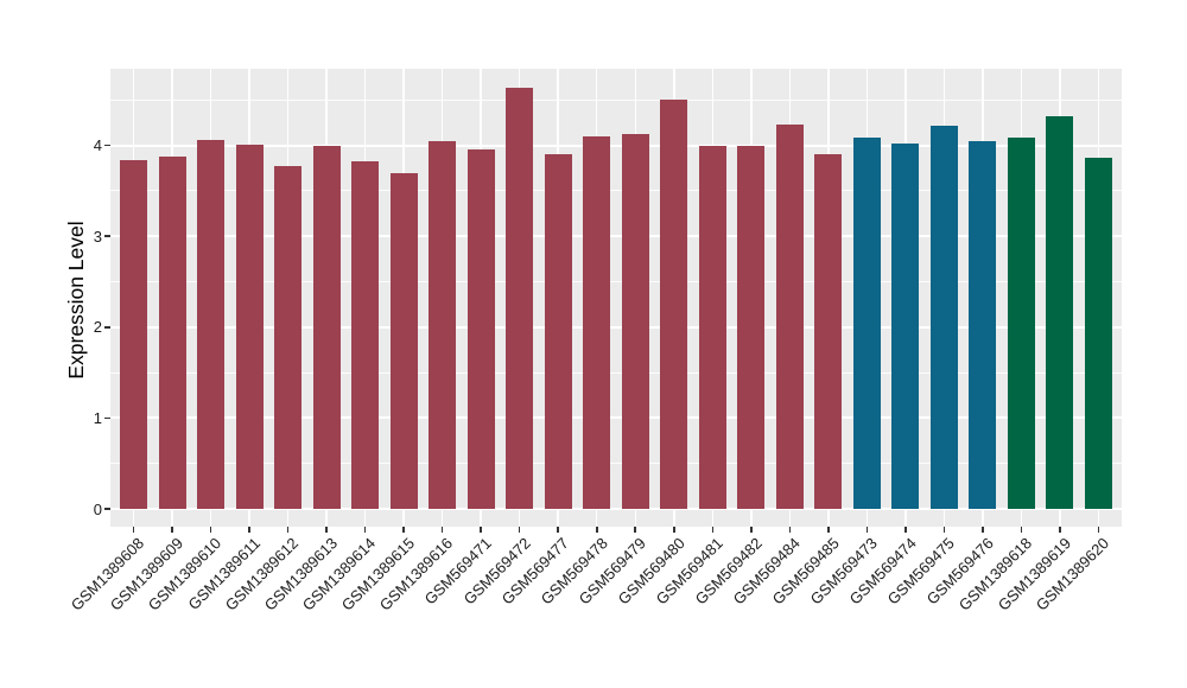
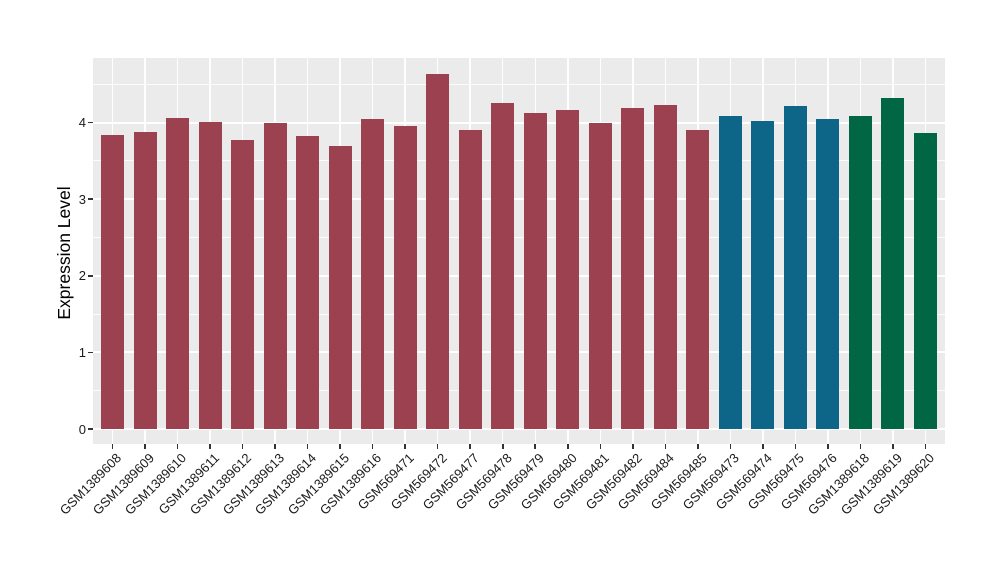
GSM569478: 4.1 -> 4.3
GSM569480: 4.5 -> 4.2
GSM569482: 4.0 -> 4.2
